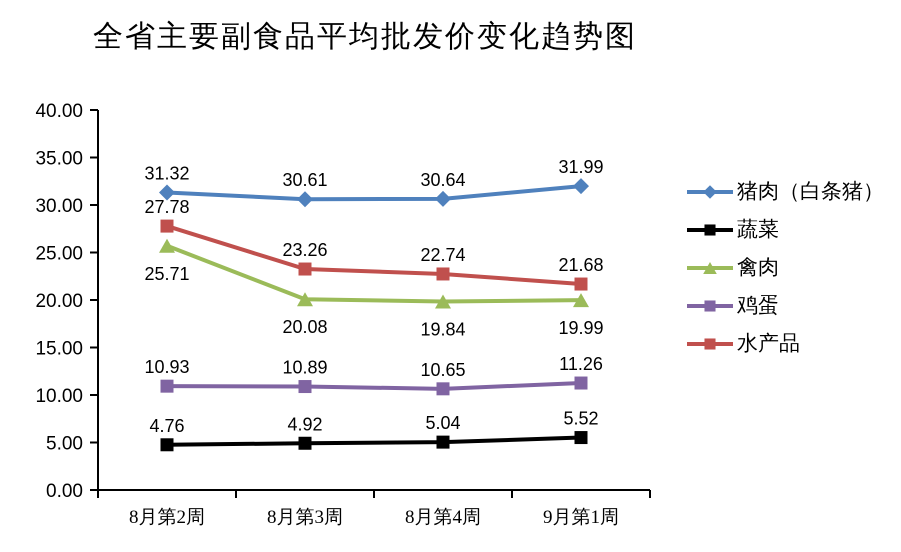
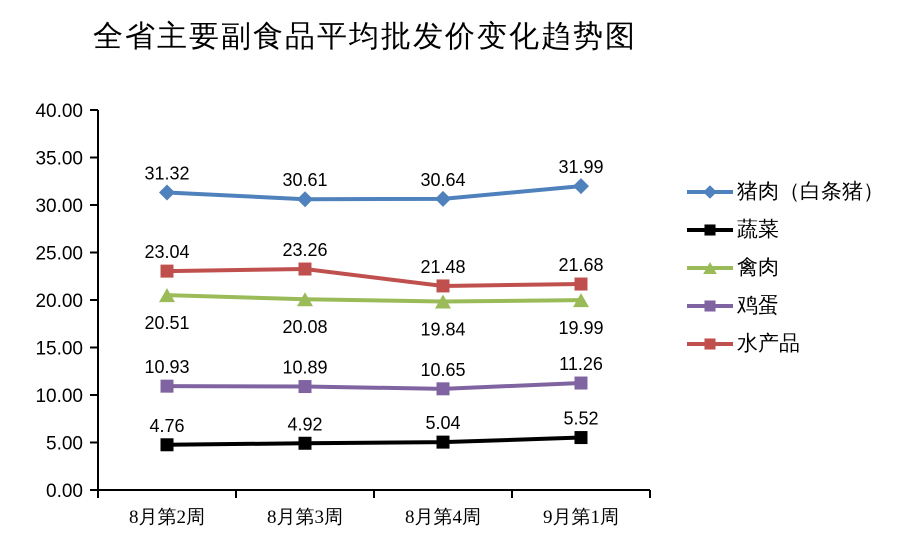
禽肉/8月第2周: 25.71 -> 20.51
水产品/8月第2周: 27.78 -> 23.04
水产品/8月第4周: 22.74 -> 21.48
